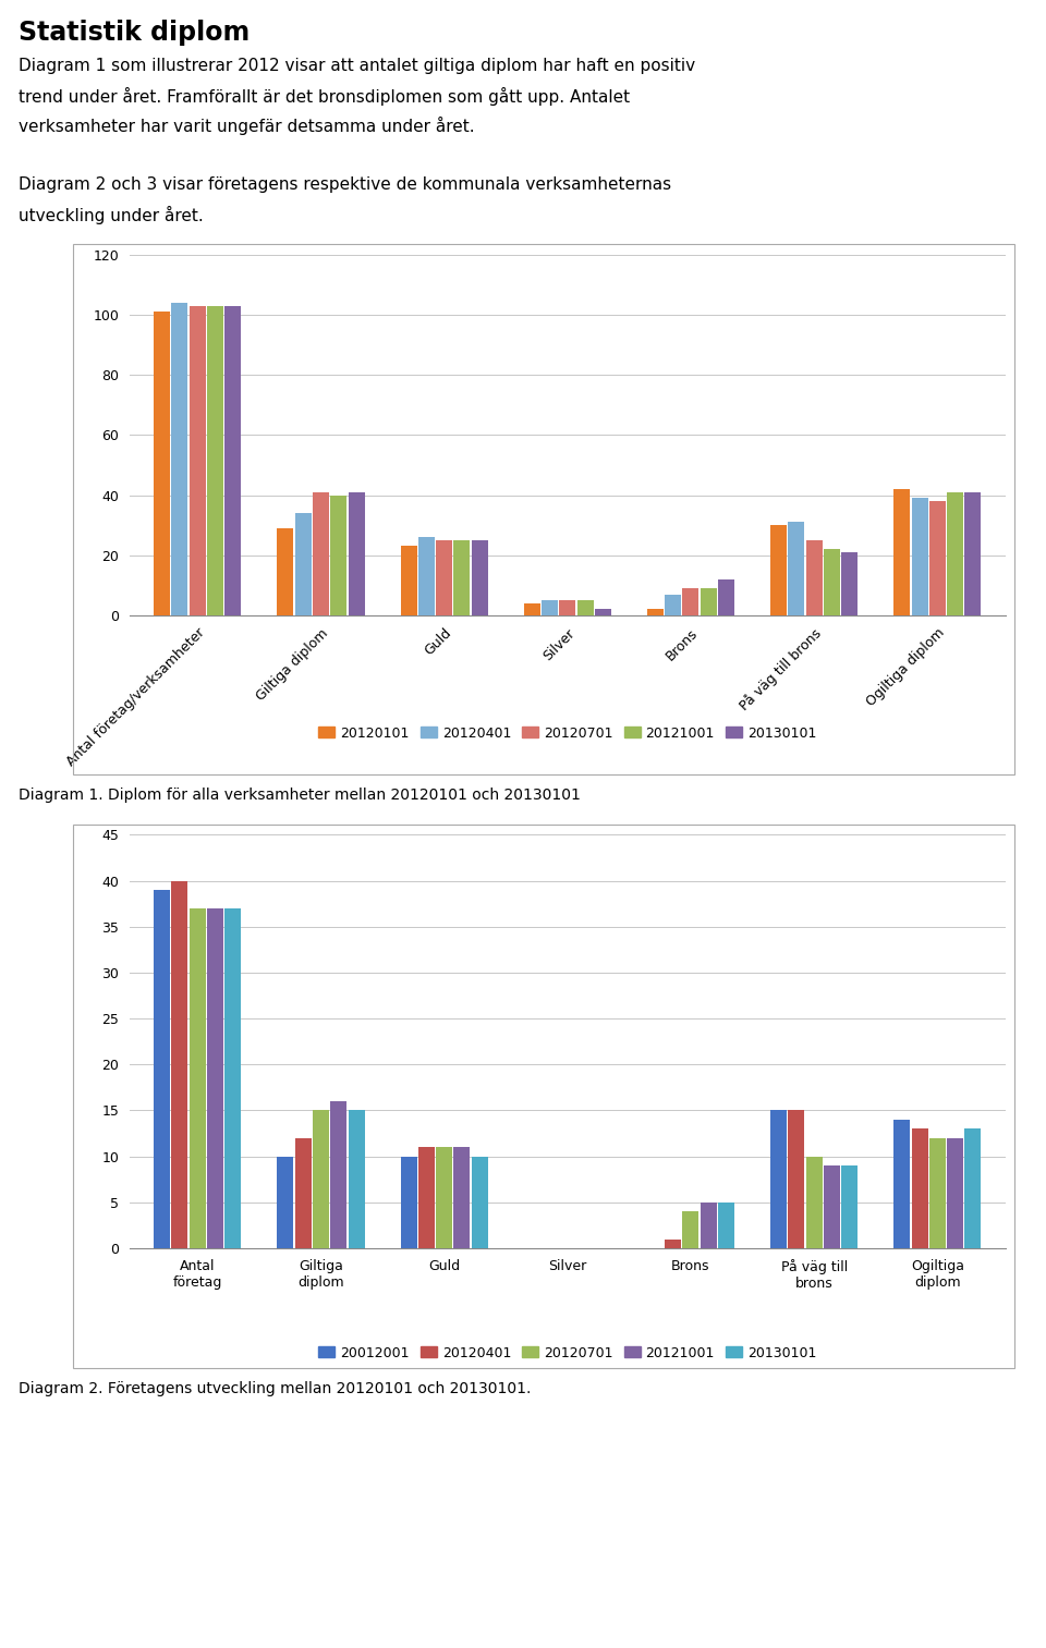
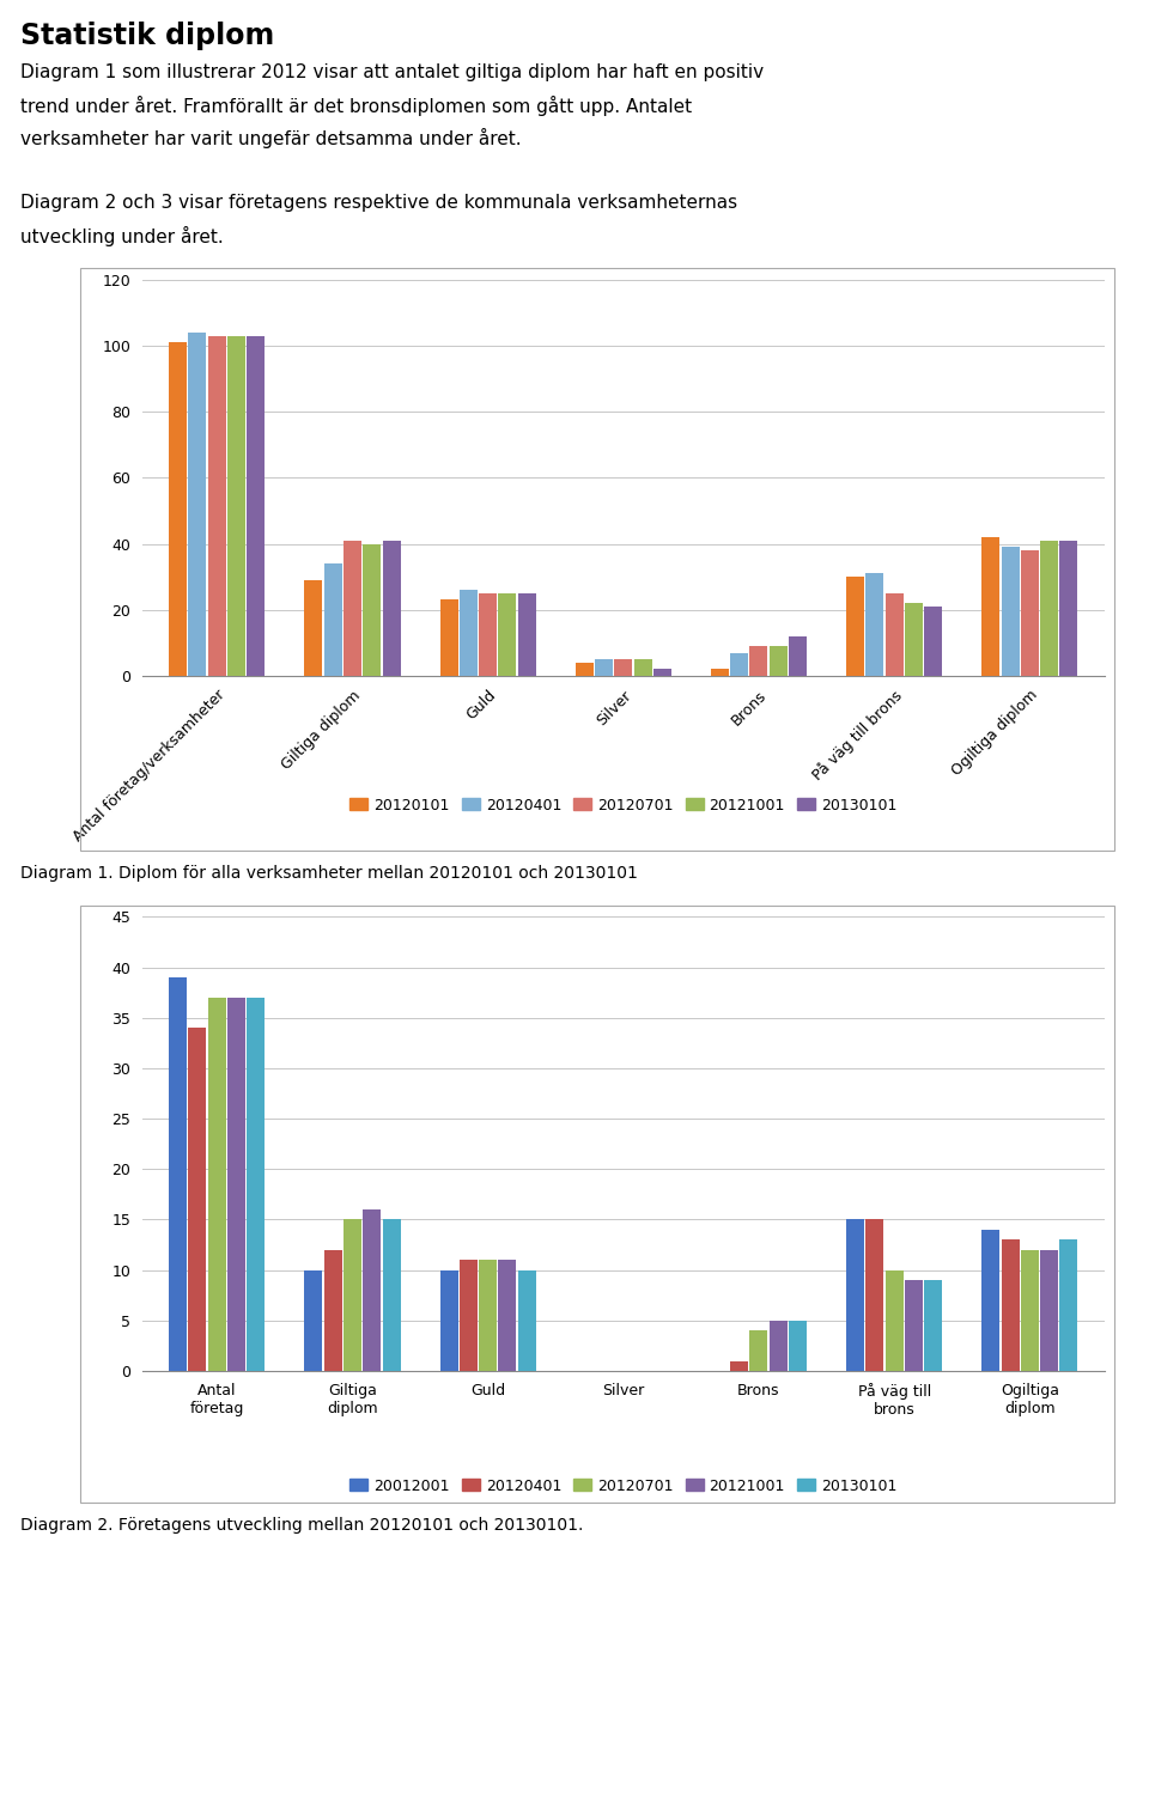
20120401/Antal företag: 40 -> 34
